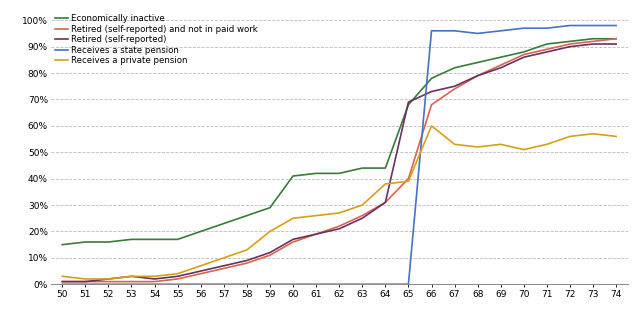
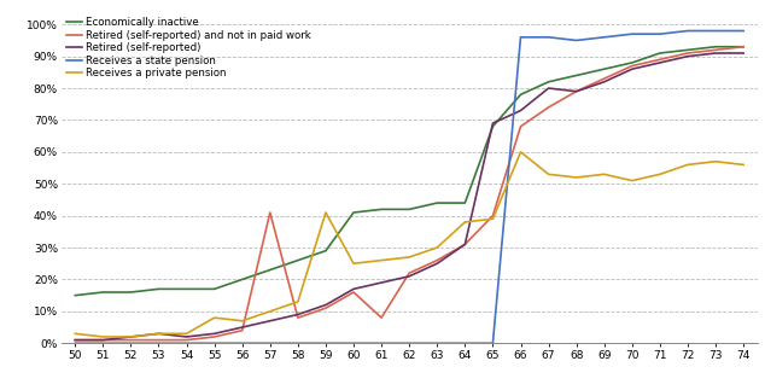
Receives a private pension/55: 4% -> 8%
Retired (self-reported) and not in paid work/57: 6% -> 41%
Receives a private pension/59: 20% -> 41%
Retired (self-reported) and not in paid work/61: 19% -> 8%
Retired (self-reported)/67: 75% -> 80%
